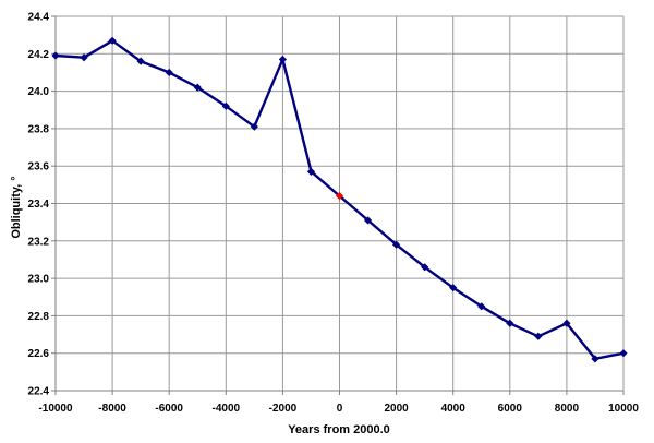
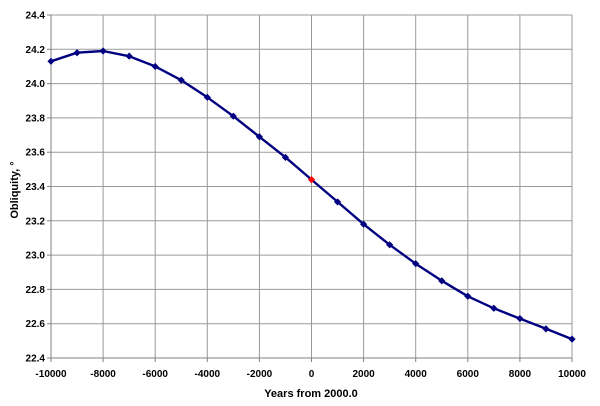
-10000: 24.19 -> 24.13
-8000: 24.27 -> 24.19
-2000: 24.17 -> 23.69
8000: 22.76 -> 22.63
10000: 22.60 -> 22.51
